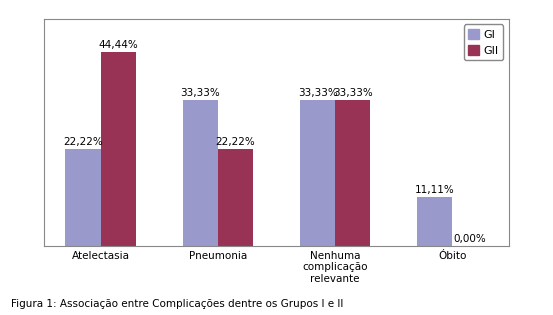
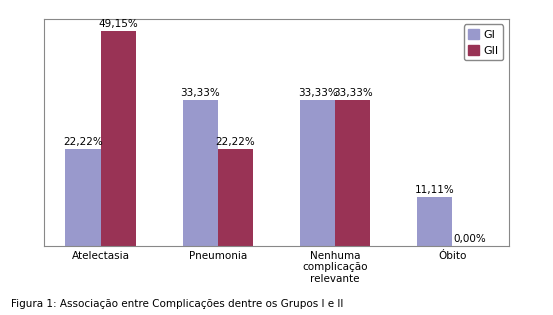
GII/Atelectasia: 44,44% -> 49,15%
